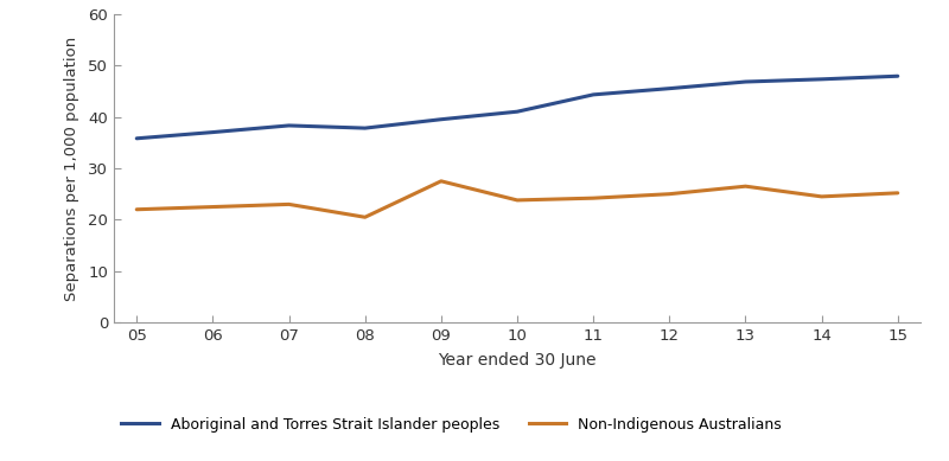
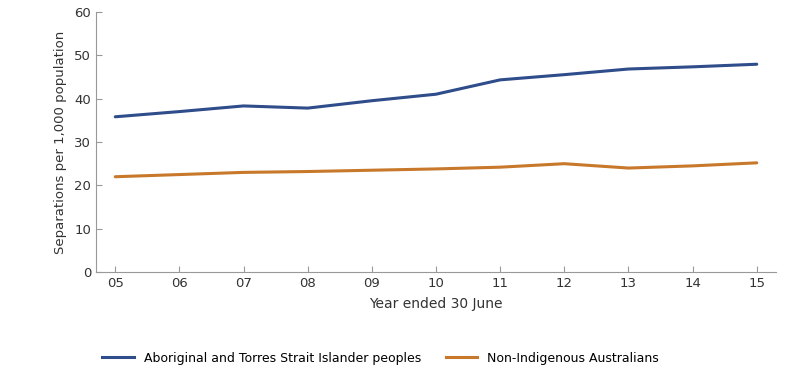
Non-Indigenous Australians/08: 20.5 -> 23.2
Non-Indigenous Australians/09: 27.5 -> 23.5
Non-Indigenous Australians/13: 26.5 -> 24.0
